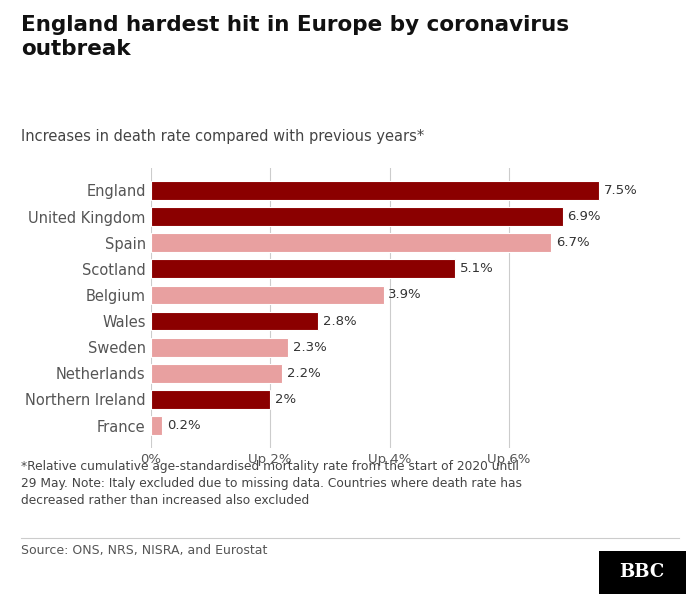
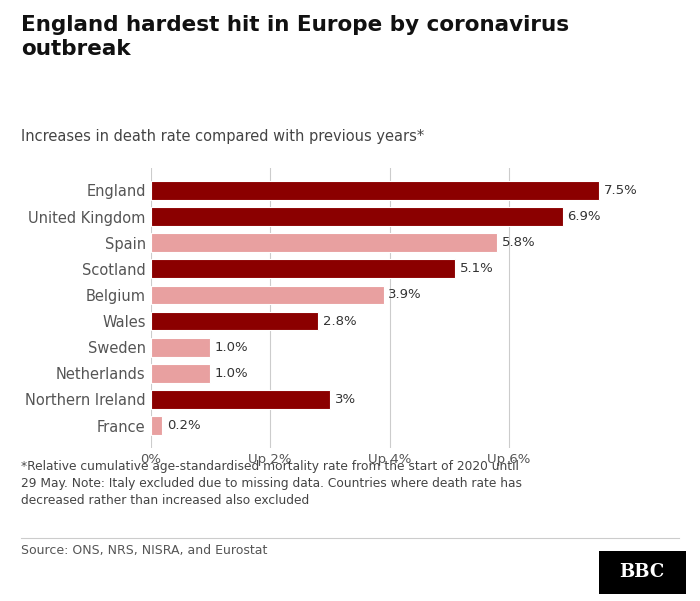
Spain: 6.7% -> 5.8%
Sweden: 2.3% -> 1.0%
Netherlands: 2.2% -> 1.0%
Northern Ireland: 2% -> 3%
